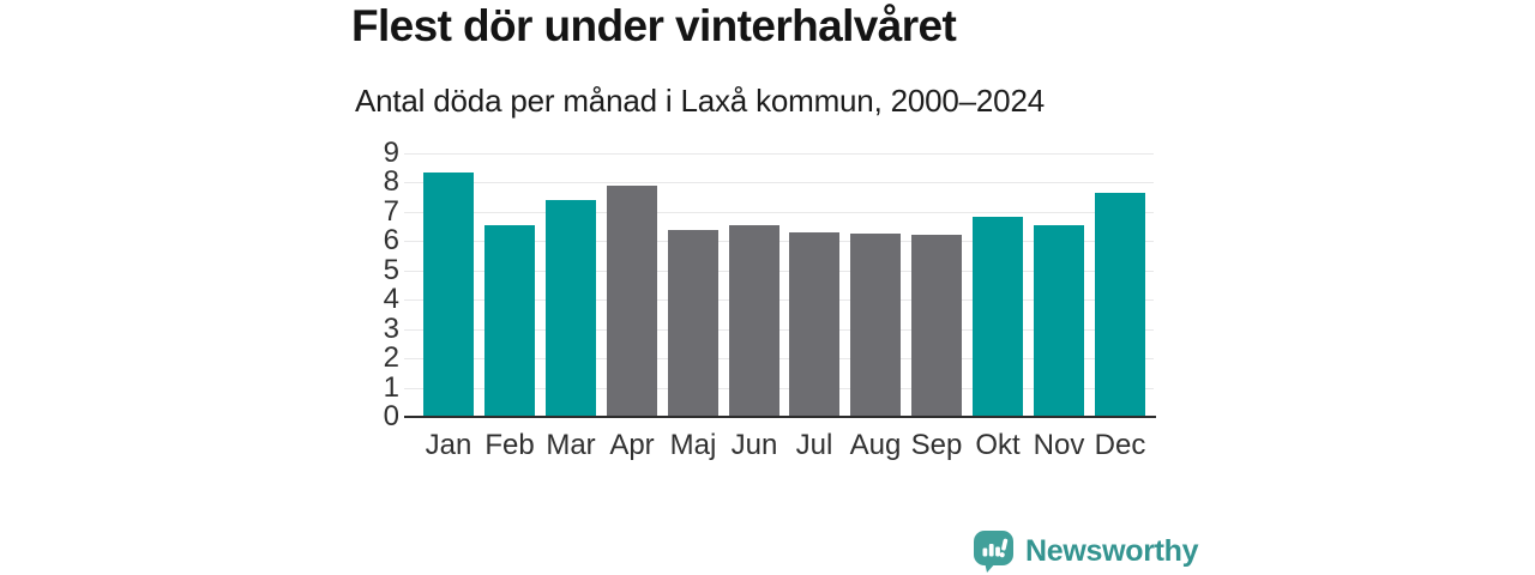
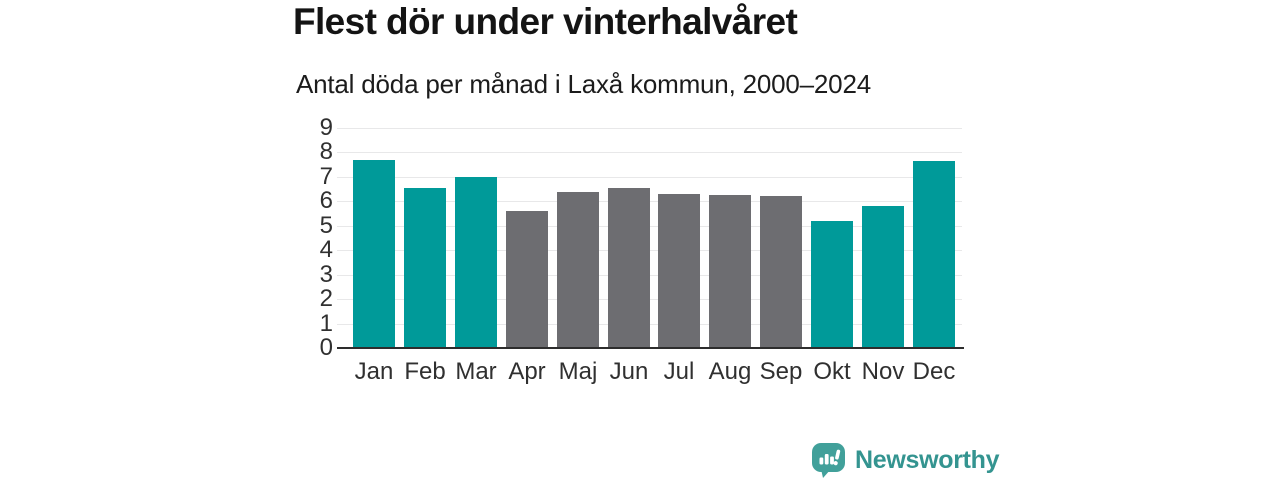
Jan: 8.3 -> 7.7
Mar: 7.4 -> 7.0
Apr: 7.9 -> 5.6
Okt: 6.8 -> 5.2
Nov: 6.5 -> 5.8
